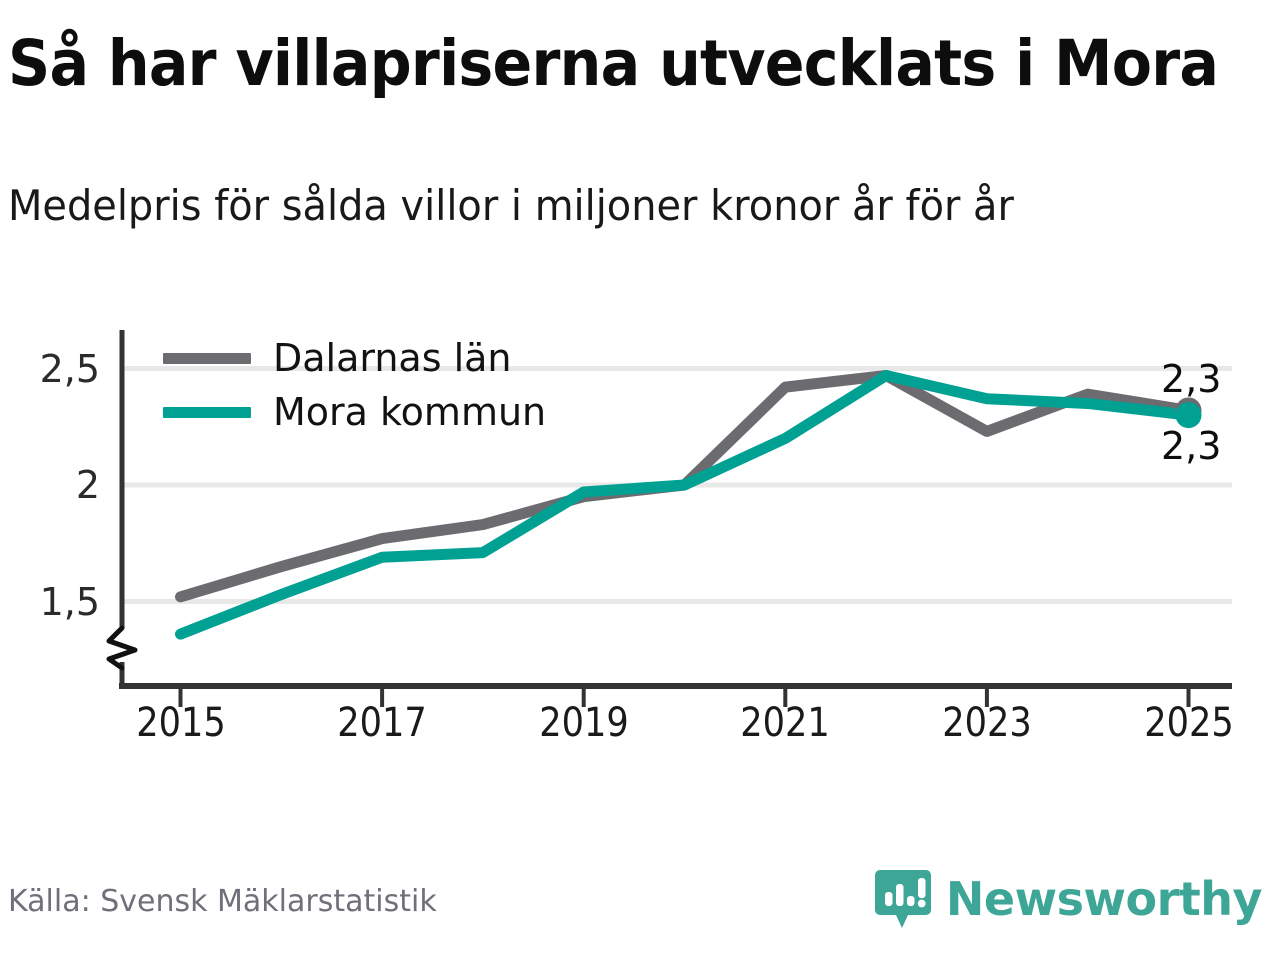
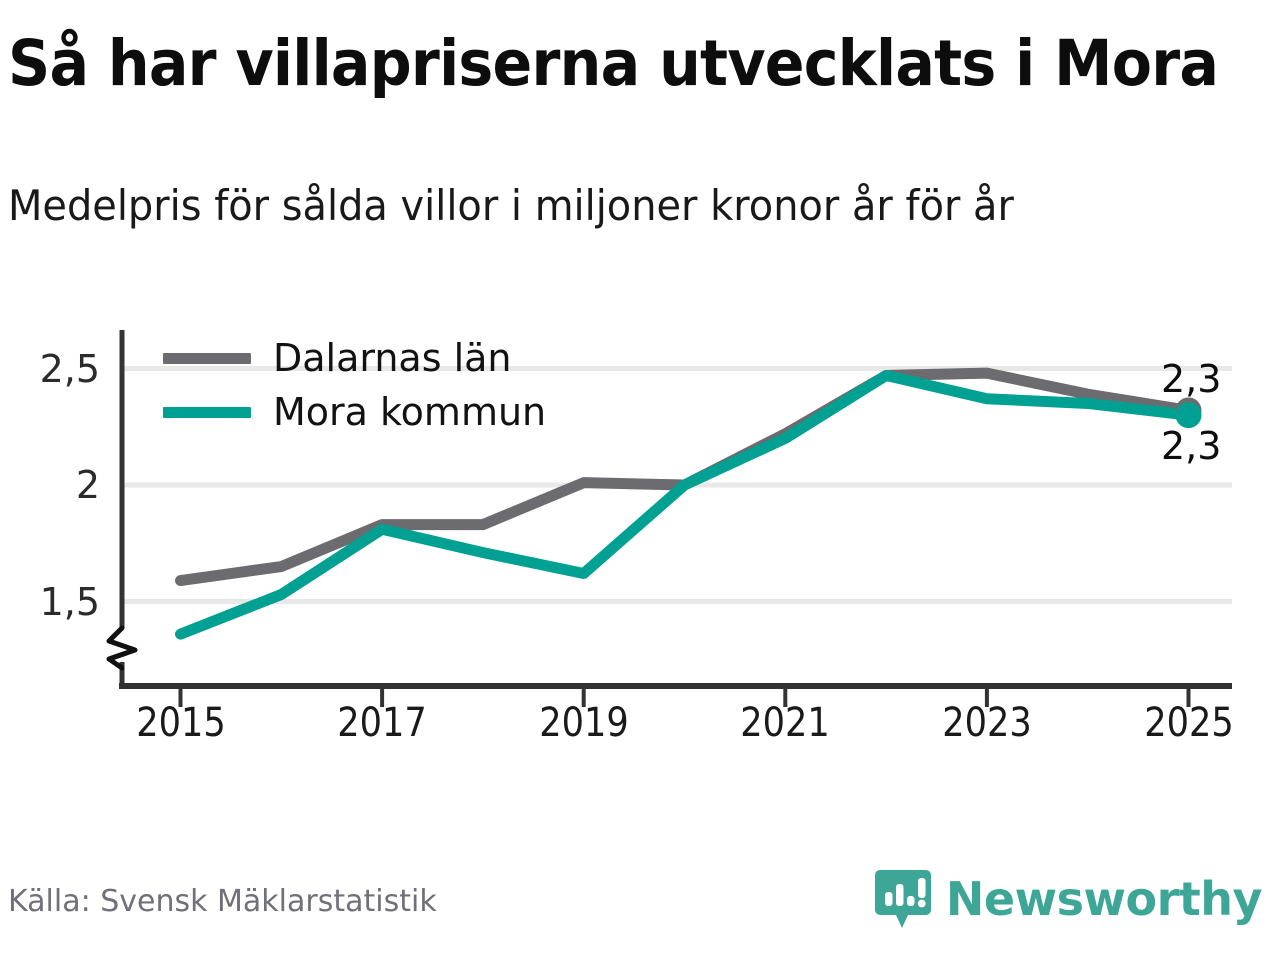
Dalarnas län/2015: 1,52 -> 1,59
Dalarnas län/2017: 1,77 -> 1,83
Mora kommun/2017: 1,69 -> 1,81
Dalarnas län/2019: 1,95 -> 2,01
Mora kommun/2019: 1,97 -> 1,62
Dalarnas län/2021: 2,42 -> 2,22
Dalarnas län/2023: 2,23 -> 2,48
